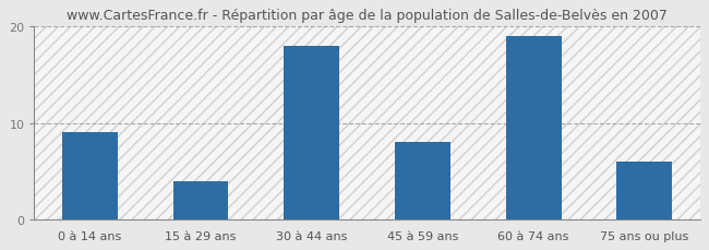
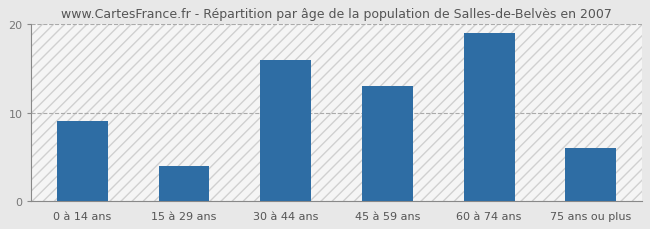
30 à 44 ans: 18 -> 16
45 à 59 ans: 8 -> 13
